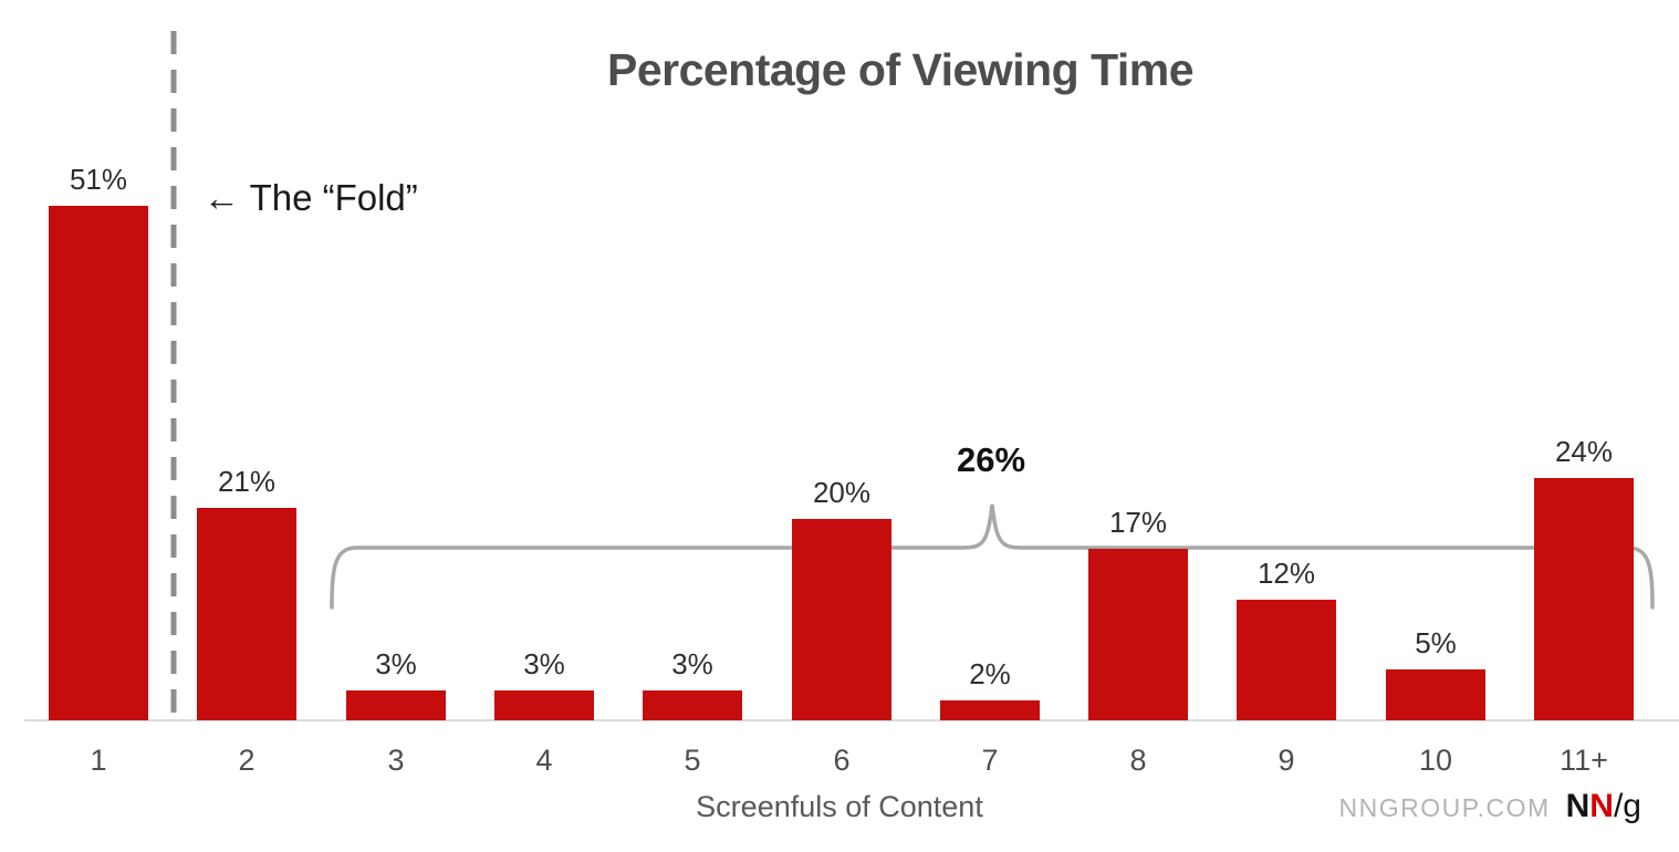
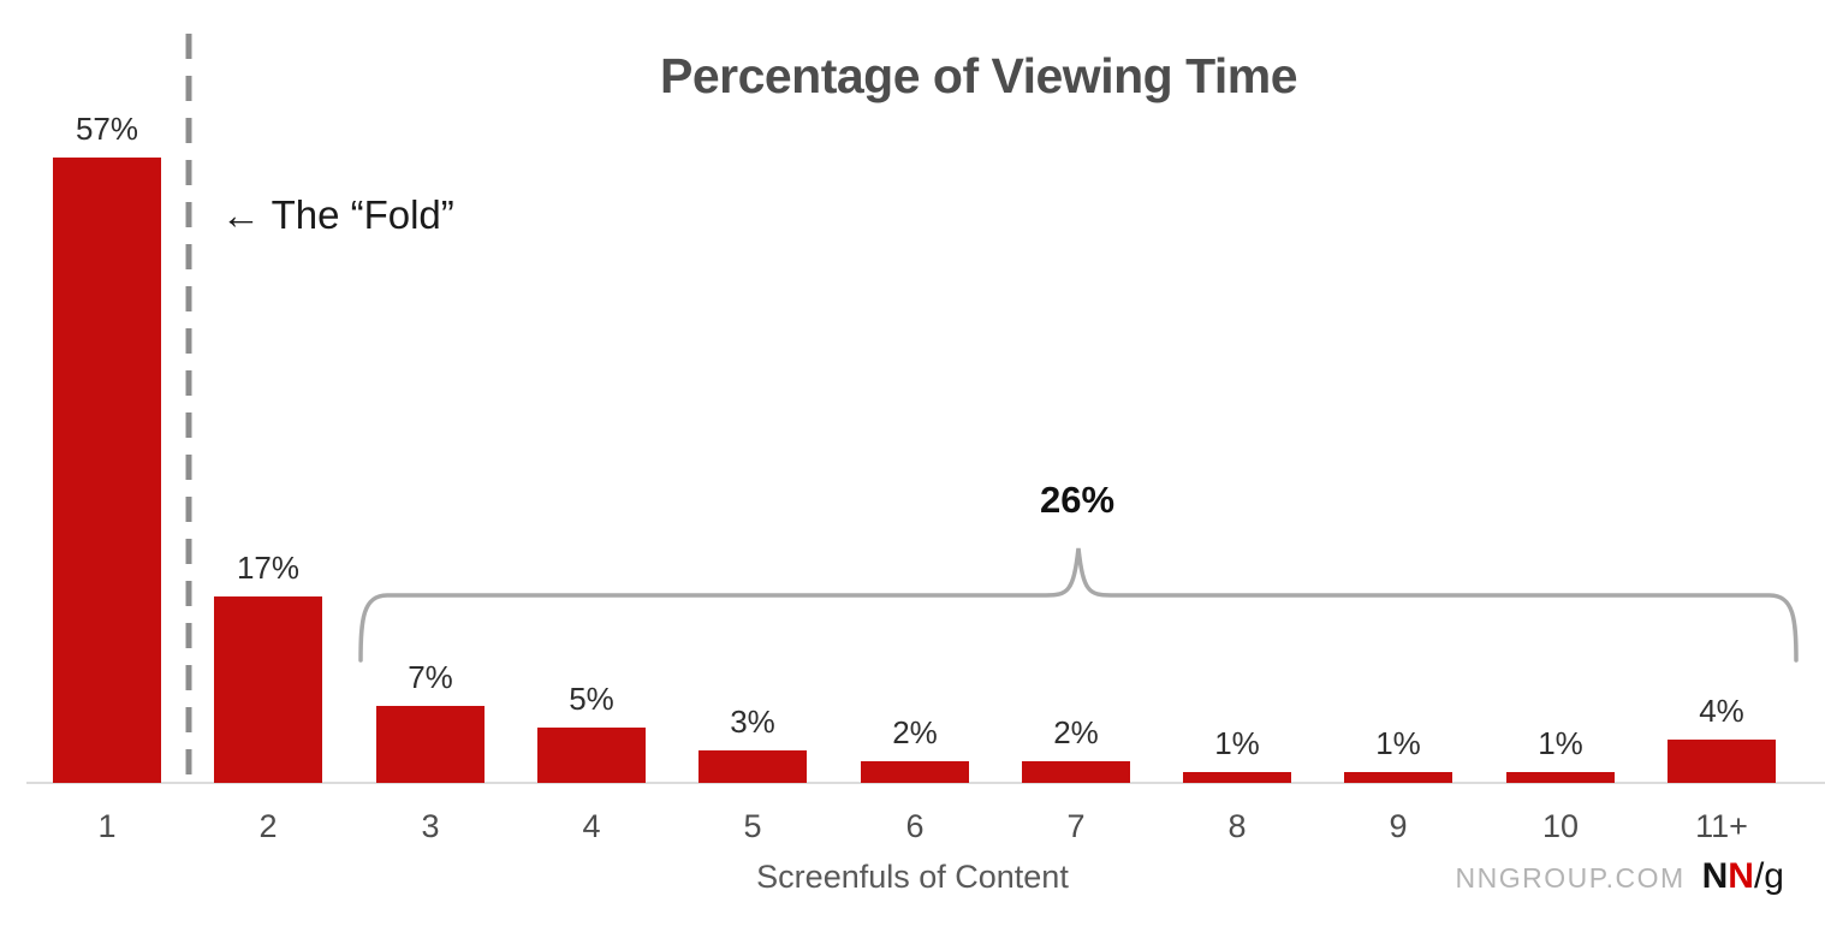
1: 51% -> 57%
2: 21% -> 17%
3: 3% -> 7%
4: 3% -> 5%
6: 20% -> 2%
8: 17% -> 1%
9: 12% -> 1%
10: 5% -> 1%
11+: 24% -> 4%
